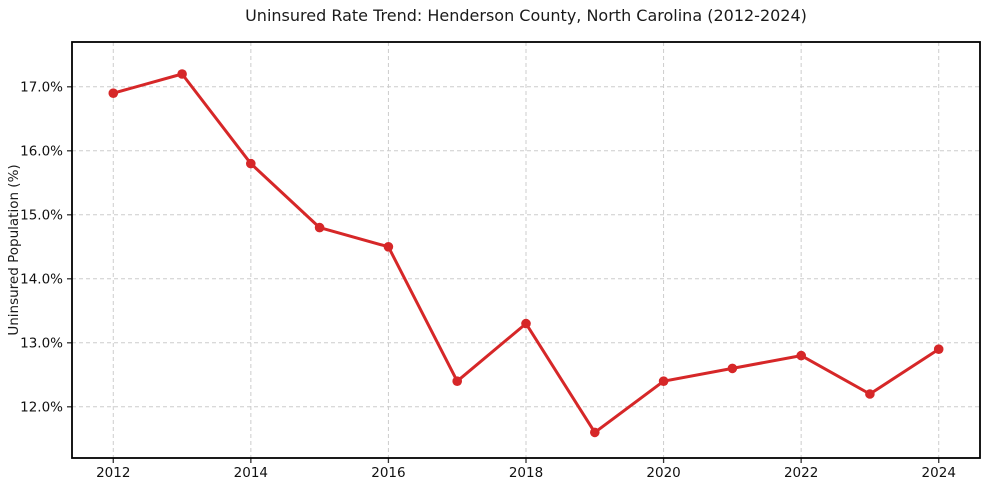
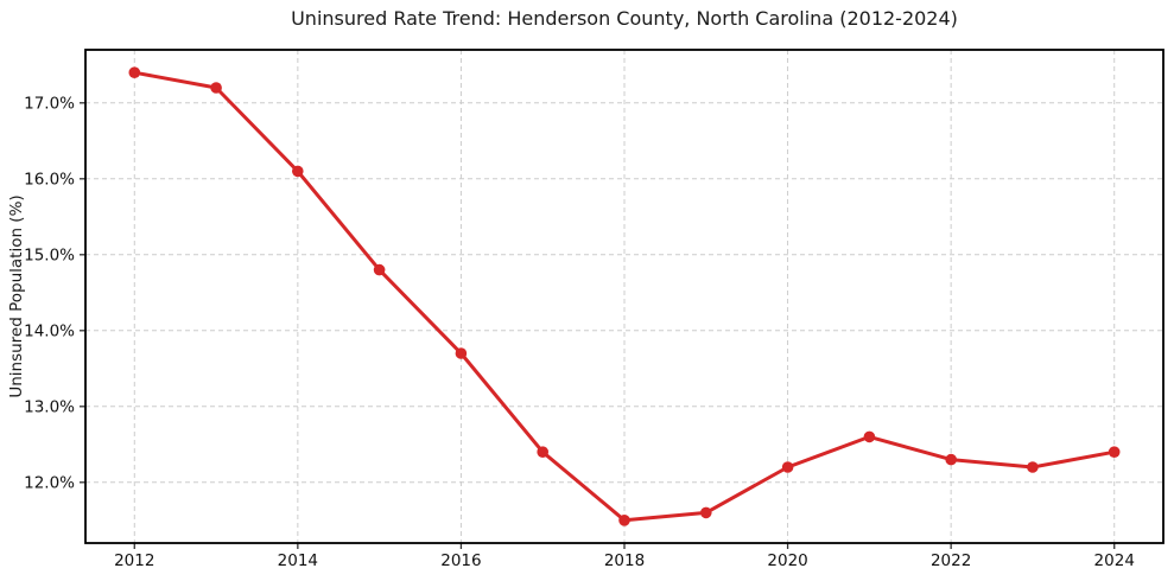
2012: 16.9% -> 17.4%
2014: 15.8% -> 16.1%
2016: 14.5% -> 13.7%
2018: 13.3% -> 11.5%
2020: 12.4% -> 12.2%
2022: 12.8% -> 12.3%
2024: 12.9% -> 12.4%
